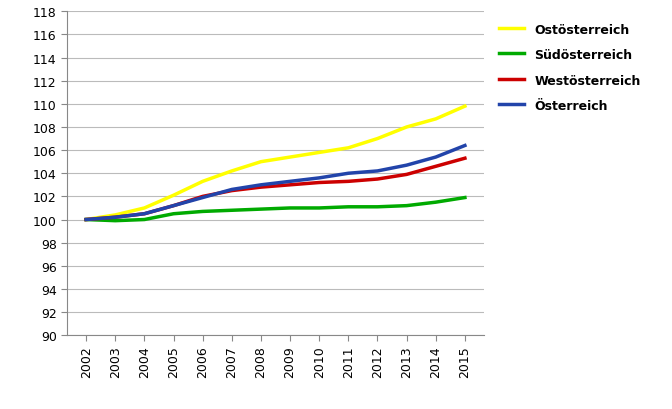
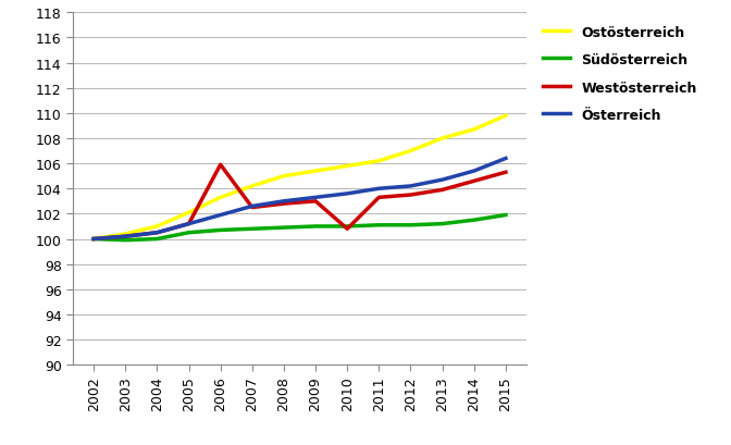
Westösterreich/2006: 102.0 -> 105.9
Westösterreich/2010: 103.2 -> 100.8
